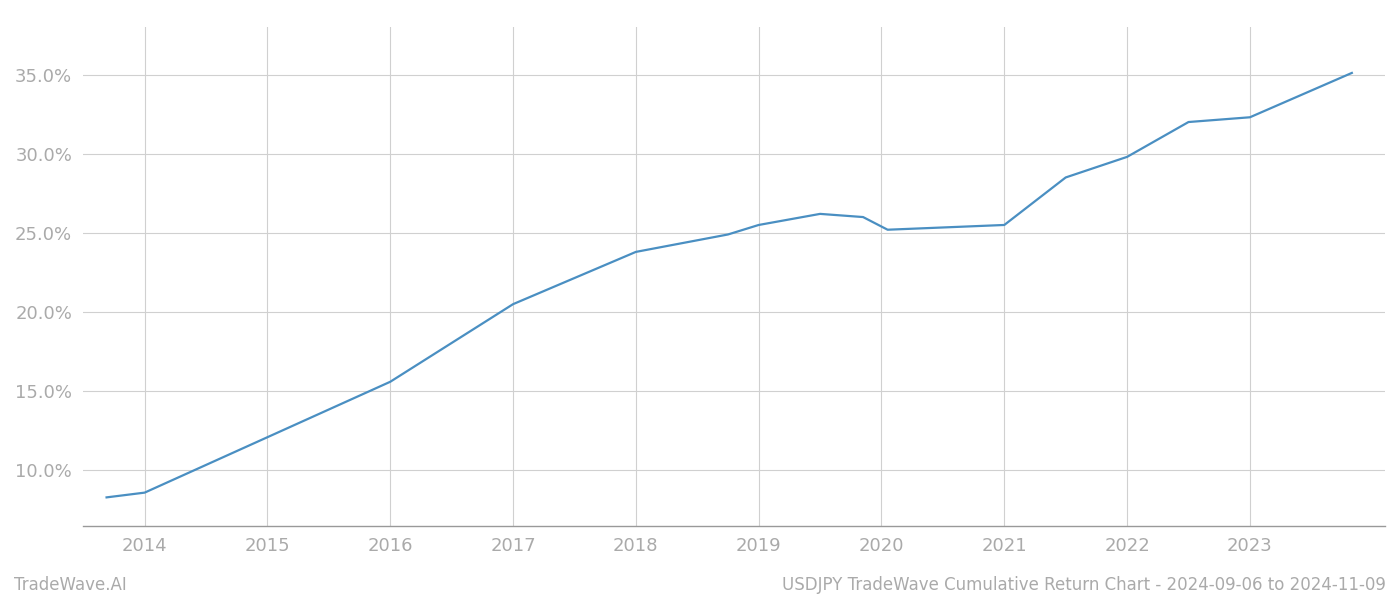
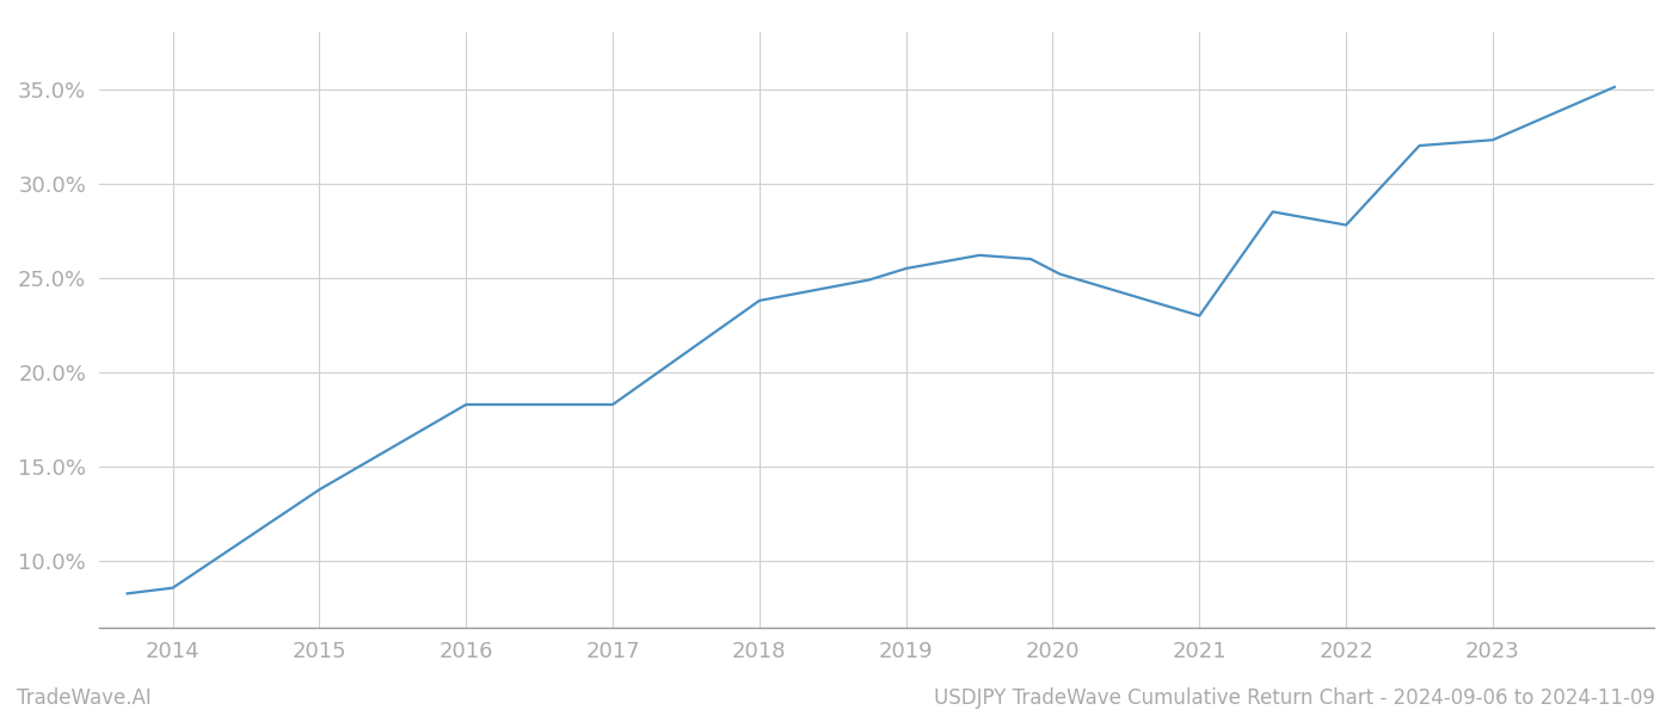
2015: 12.1% -> 13.8%
2016: 15.6% -> 18.3%
2017: 20.5% -> 18.3%
2021: 25.5% -> 23.0%
2022: 29.8% -> 27.8%
